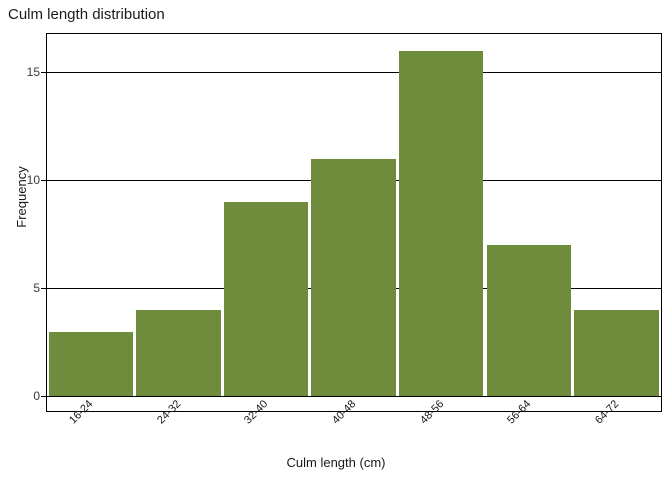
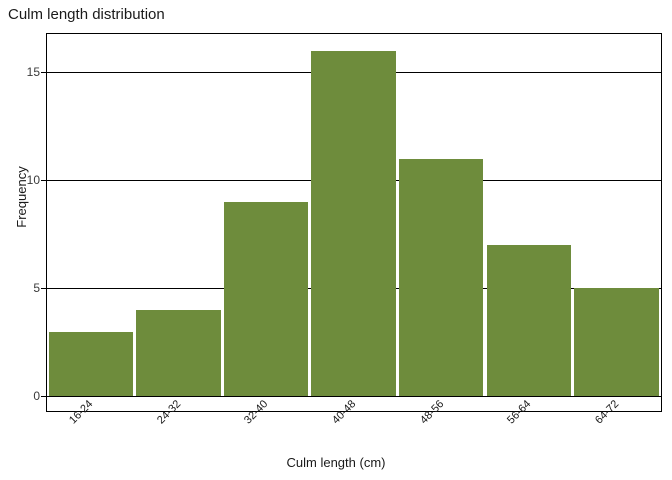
40-48: 11 -> 16
48-56: 16 -> 11
64-72: 4 -> 5
